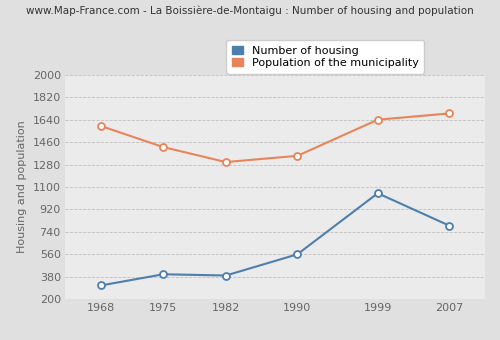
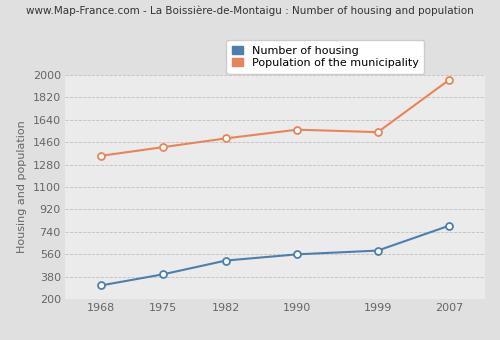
Population of the municipality/1968: 1590 -> 1350
Number of housing/1982: 390 -> 510
Population of the municipality/1982: 1300 -> 1490
Population of the municipality/1990: 1350 -> 1560
Number of housing/1999: 1050 -> 590
Population of the municipality/1999: 1640 -> 1540
Population of the municipality/2007: 1690 -> 1960
